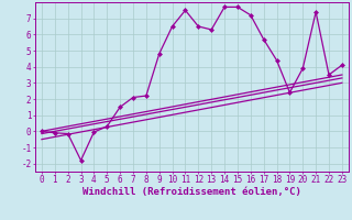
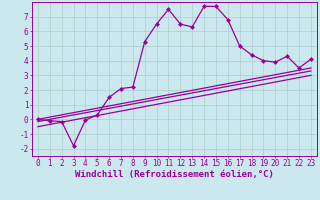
9: 4.8 -> 5.3
16: 7.2 -> 6.8
17: 5.7 -> 5.0
19: 2.4 -> 4.0
21: 7.4 -> 4.3
